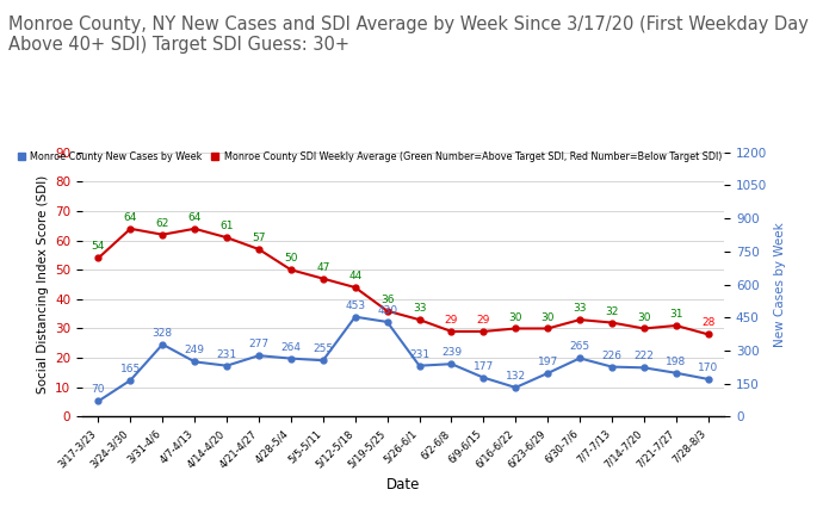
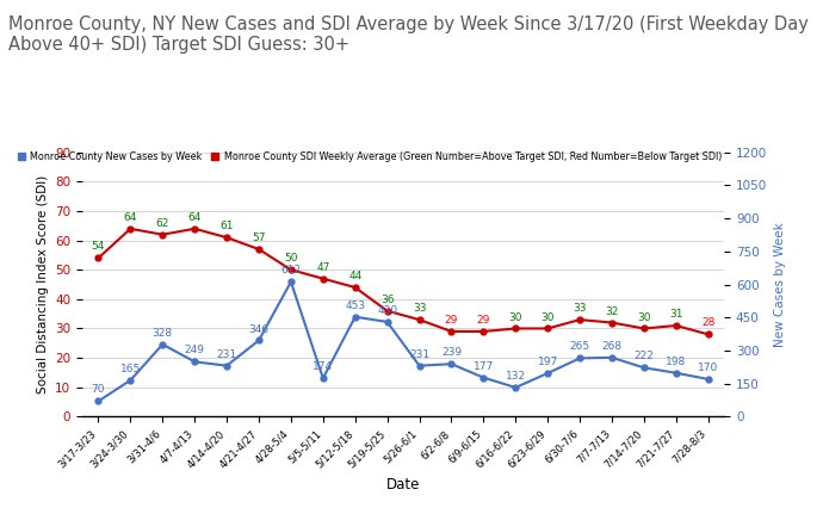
Monroe County New Cases by Week/4/21-4/27: 277 -> 346
Monroe County New Cases by Week/4/28-5/4: 264 -> 612
Monroe County New Cases by Week/5/5-5/11: 255 -> 174
Monroe County New Cases by Week/7/7-7/13: 226 -> 268
